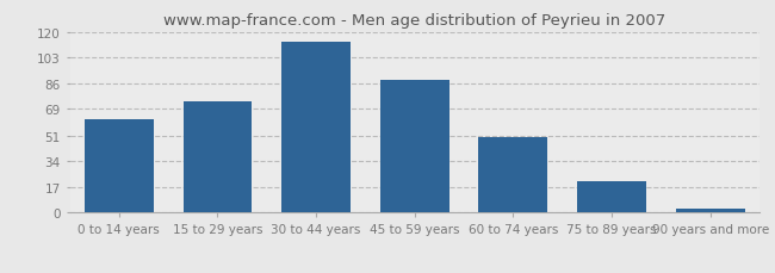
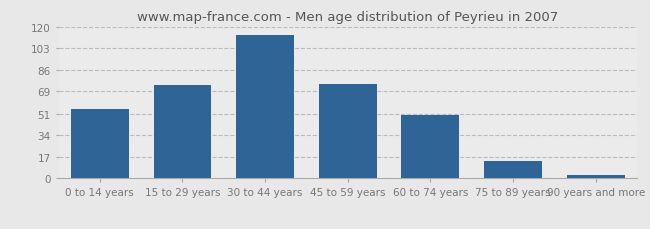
0 to 14 years: 62 -> 55
45 to 59 years: 88 -> 75
75 to 89 years: 21 -> 14
